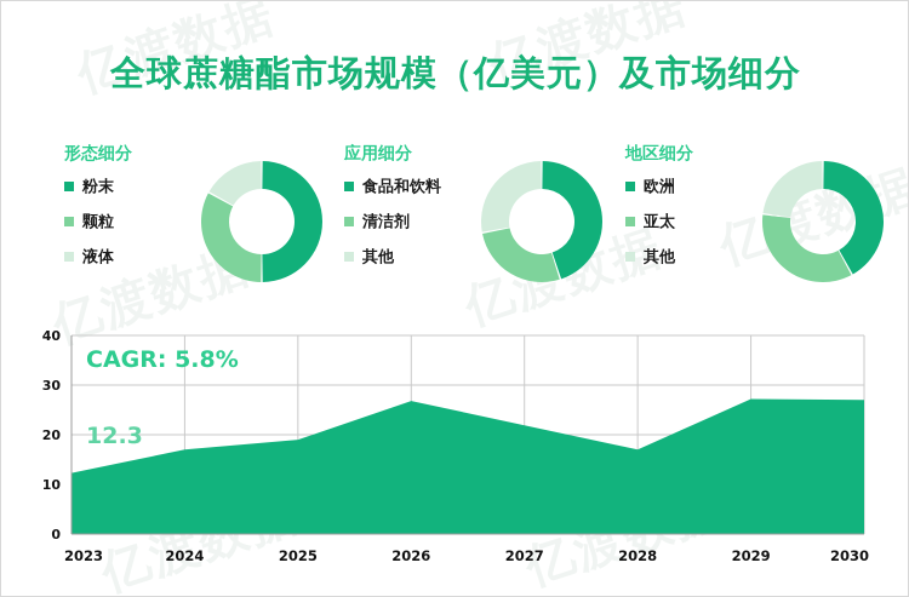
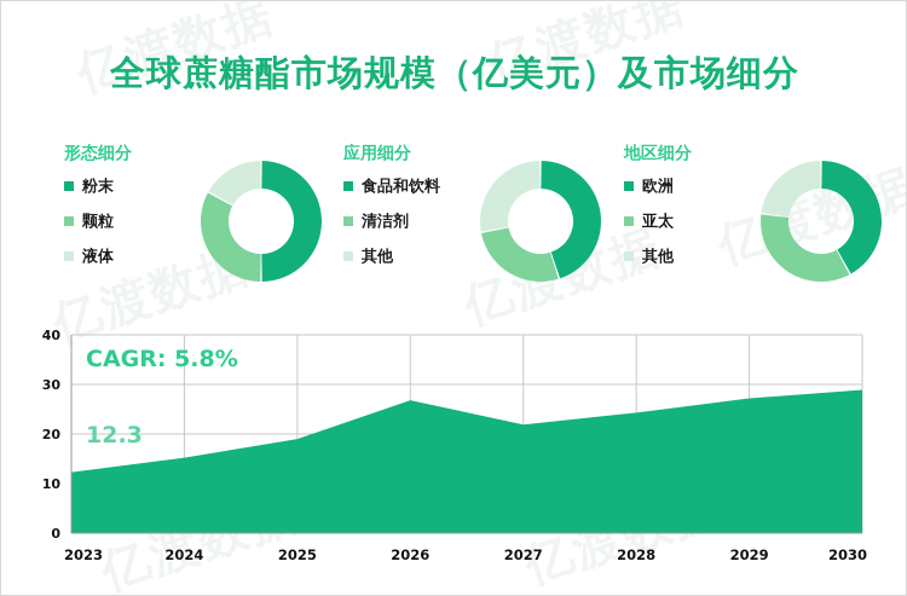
2024: 17 -> 15
2028: 17 -> 24
2030: 27 -> 29
